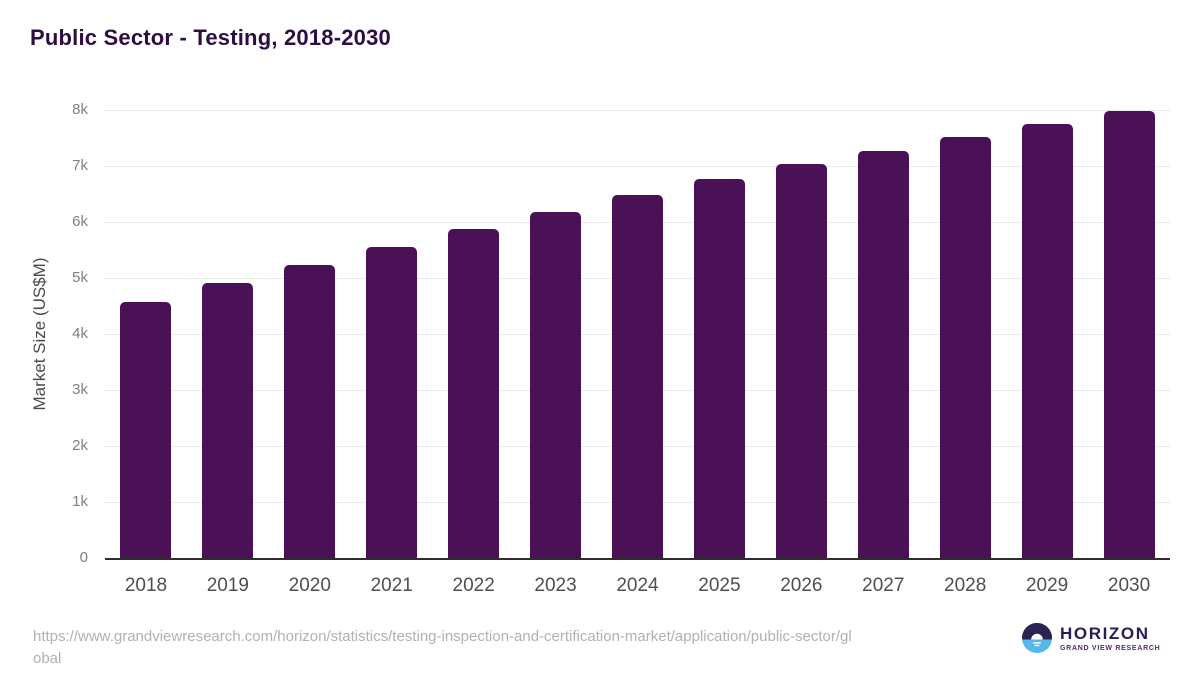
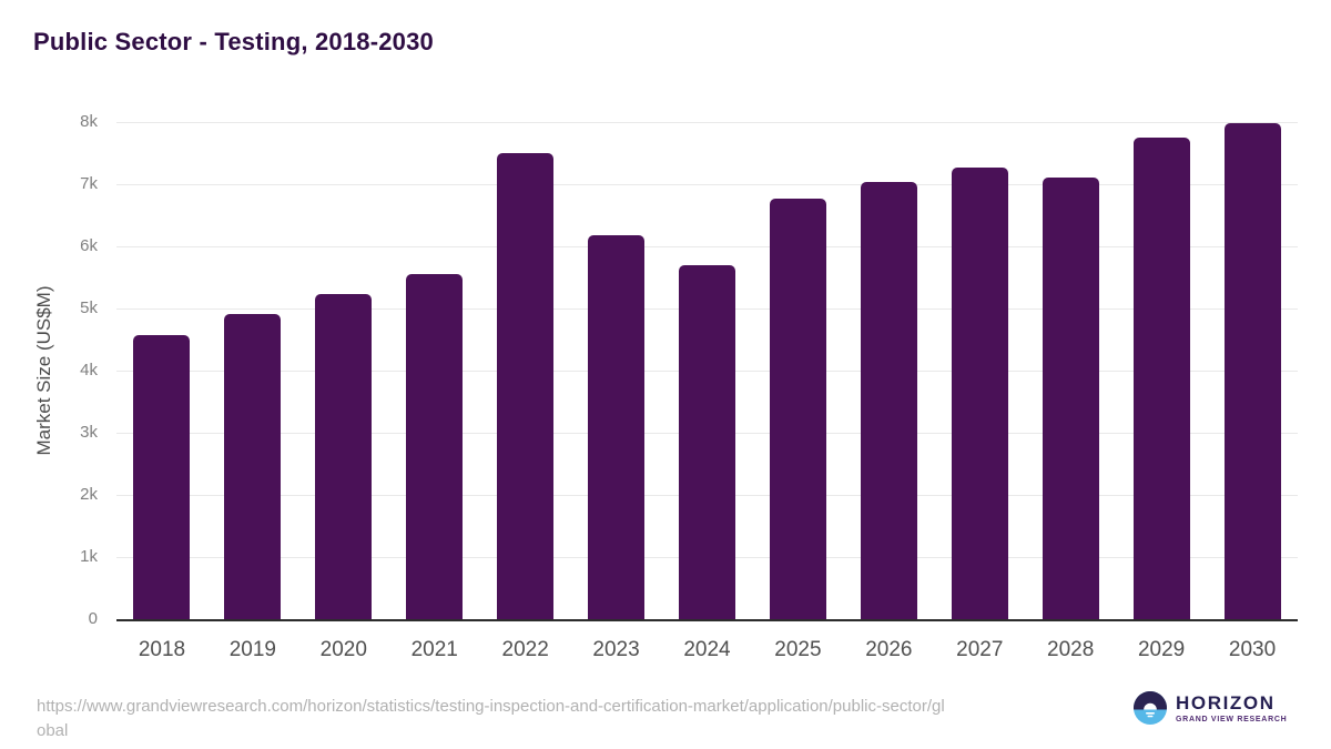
2022: 5.9k -> 7.5k
2024: 6.5k -> 5.7k
2028: 7.5k -> 7.1k
